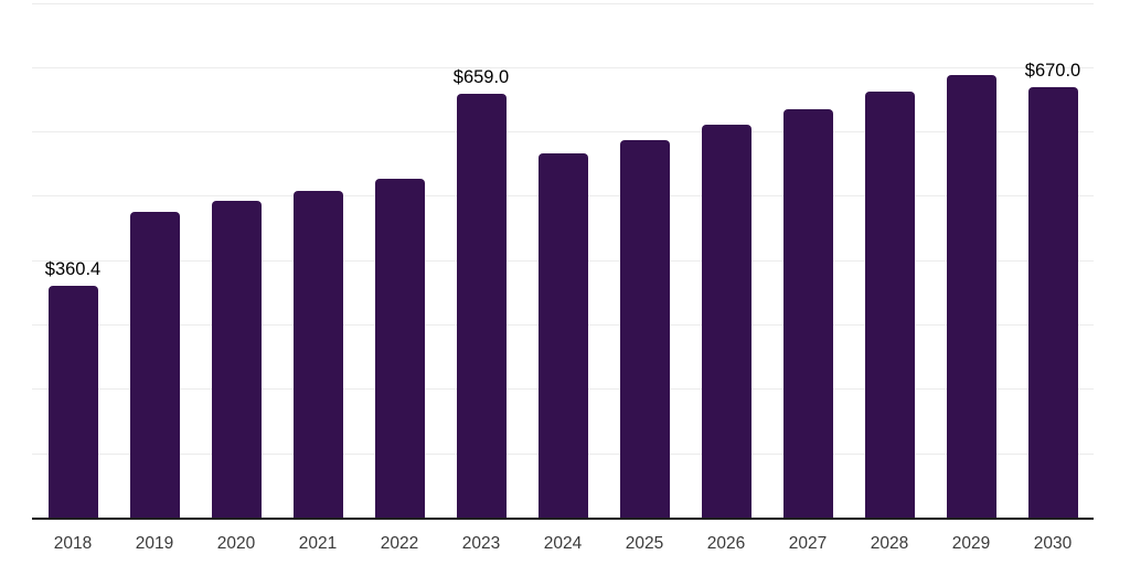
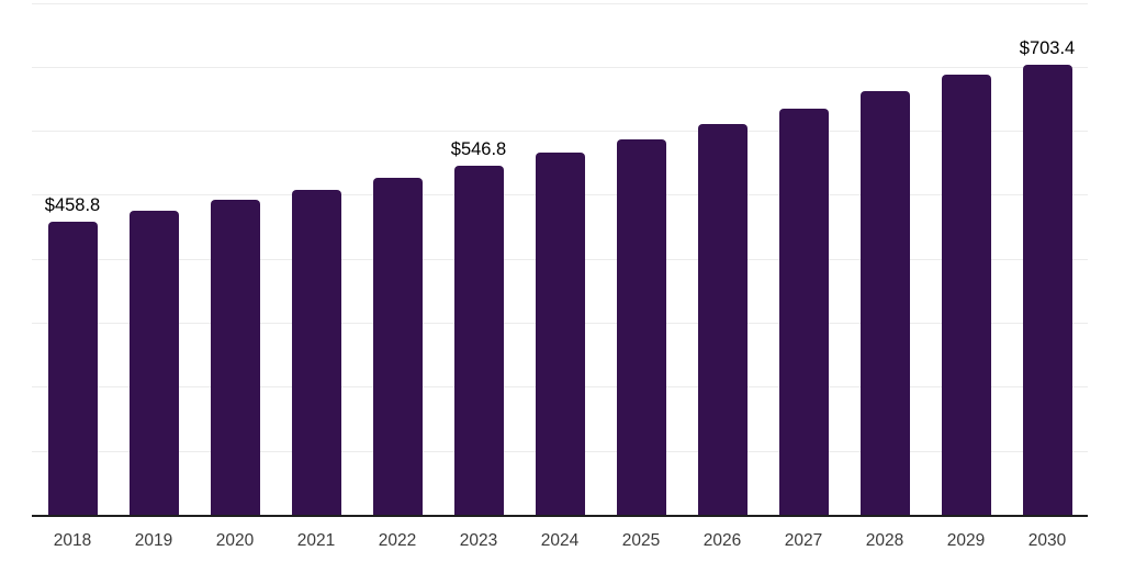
2018: $360.4 -> $458.8
2023: $659.0 -> $546.8
2030: $670.0 -> $703.4
